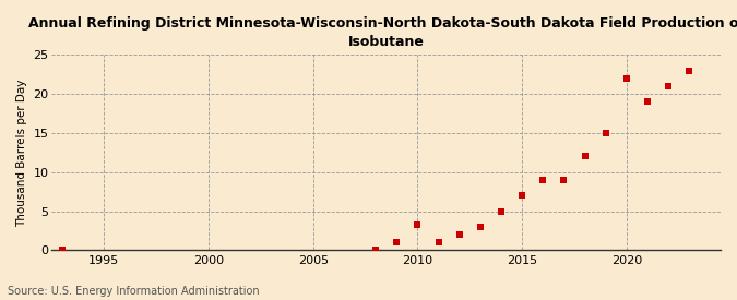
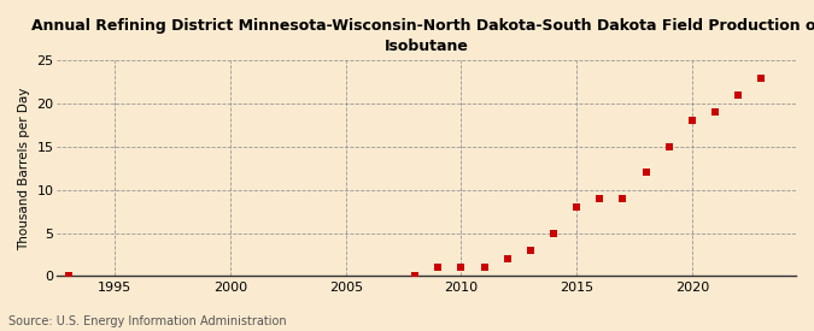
2010: 3.2 -> 1.0
2015: 7.0 -> 8.0
2020: 22.0 -> 18.0
